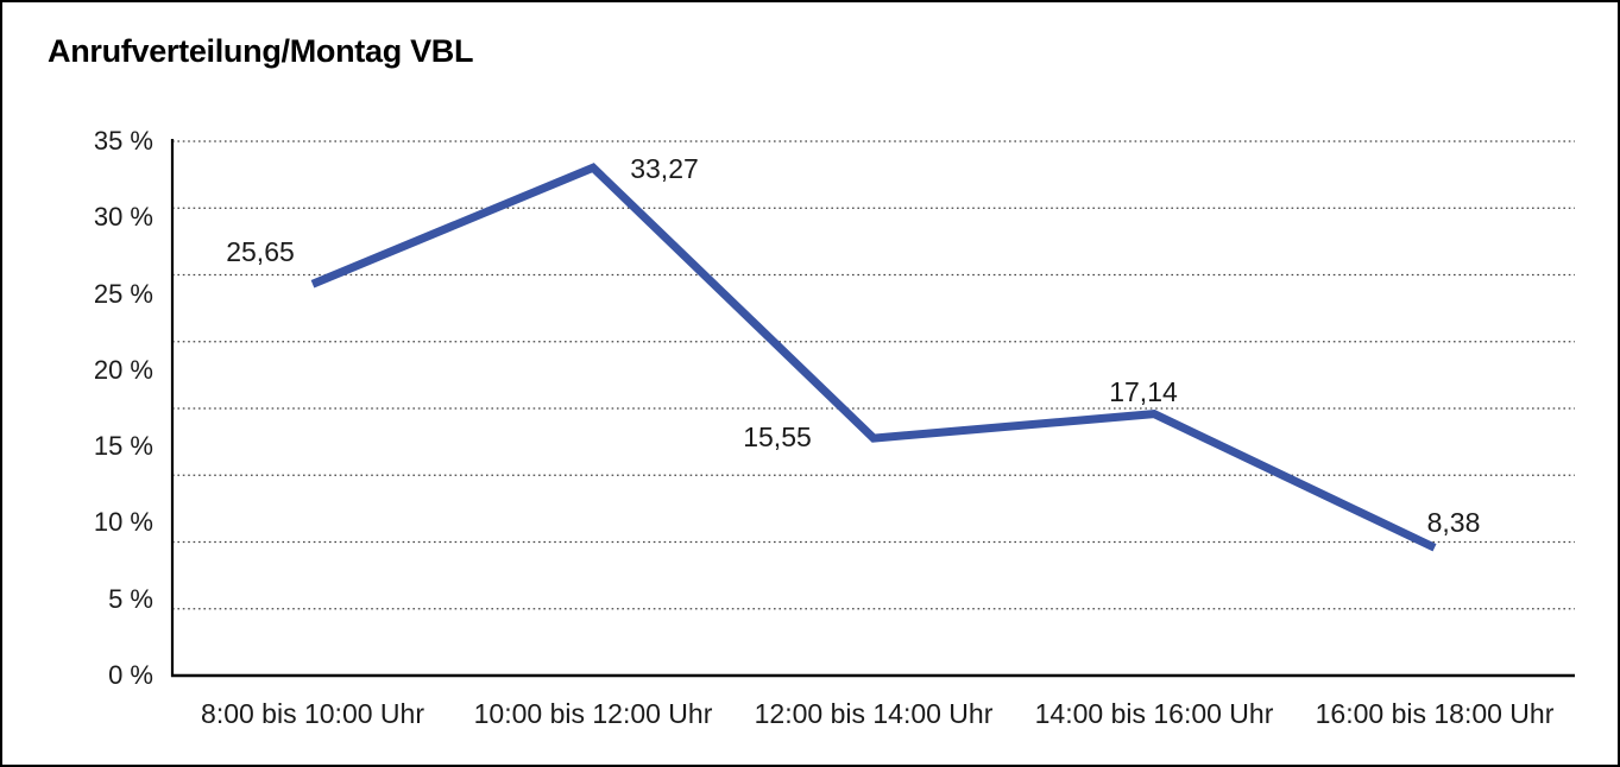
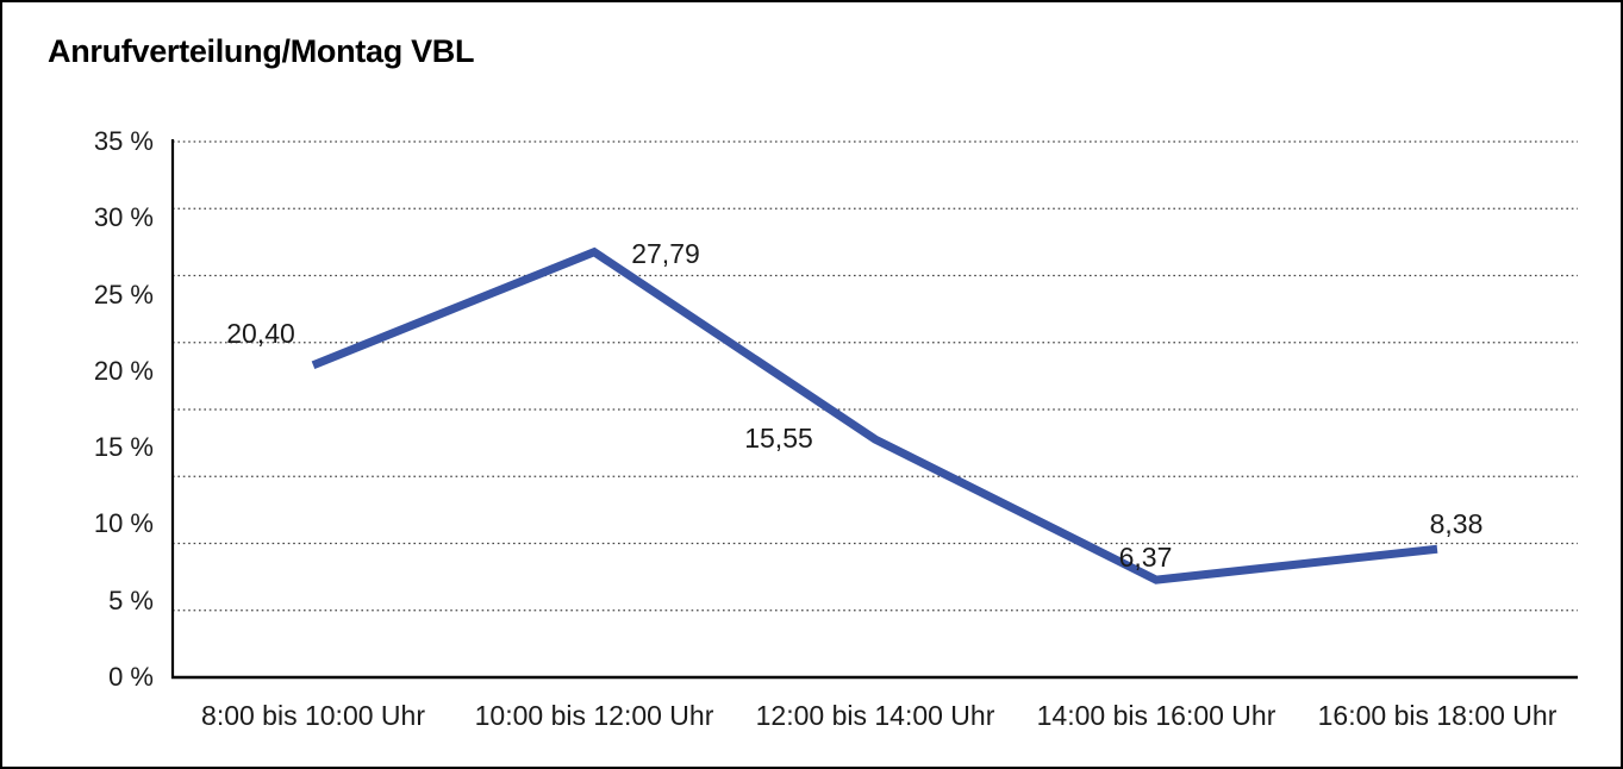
8:00 bis 10:00 Uhr: 25,65 -> 20,40
10:00 bis 12:00 Uhr: 33,27 -> 27,79
14:00 bis 16:00 Uhr: 17,14 -> 6,37
